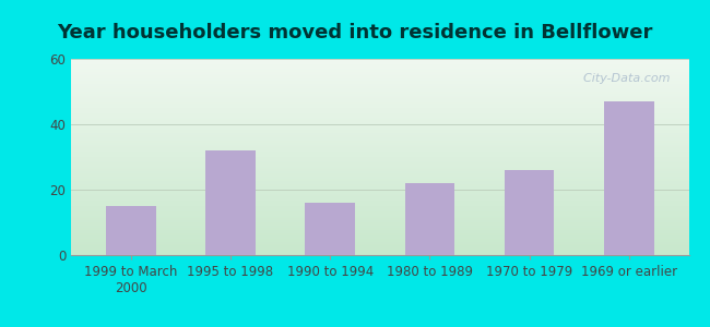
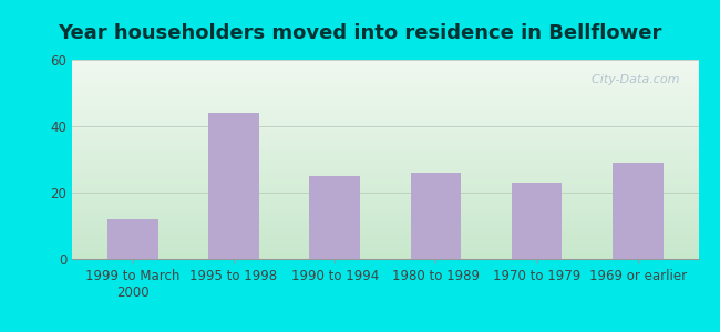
1999 to March 2000: 15 -> 12
1995 to 1998: 32 -> 44
1990 to 1994: 16 -> 25
1980 to 1989: 22 -> 26
1970 to 1979: 26 -> 23
1969 or earlier: 47 -> 29
